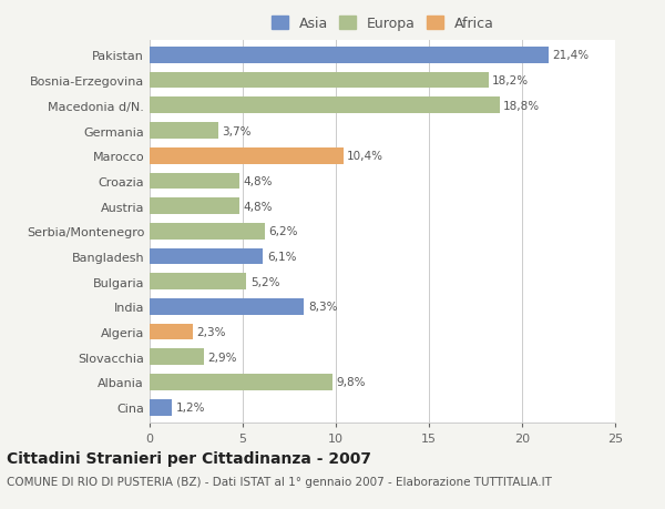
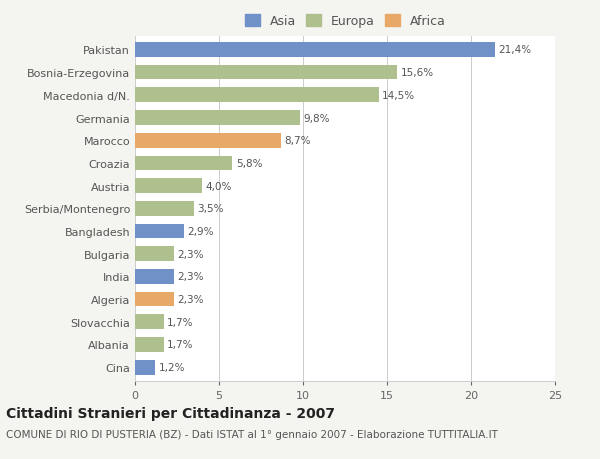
Bosnia-Erzegovina: 18,2% -> 15,6%
Macedonia d/N.: 18,8% -> 14,5%
Germania: 3,7% -> 9,8%
Marocco: 10,4% -> 8,7%
Croazia: 4,8% -> 5,8%
Austria: 4,8% -> 4,0%
Serbia/Montenegro: 6,2% -> 3,5%
Bangladesh: 6,1% -> 2,9%
Bulgaria: 5,2% -> 2,3%
India: 8,3% -> 2,3%
Slovacchia: 2,9% -> 1,7%
Albania: 9,8% -> 1,7%
